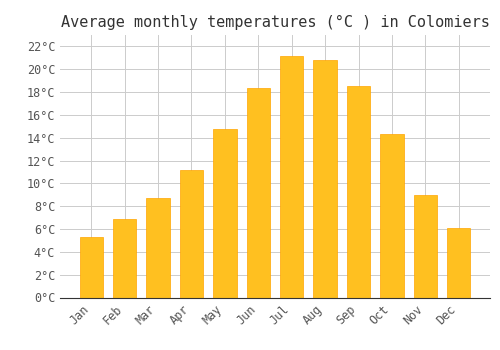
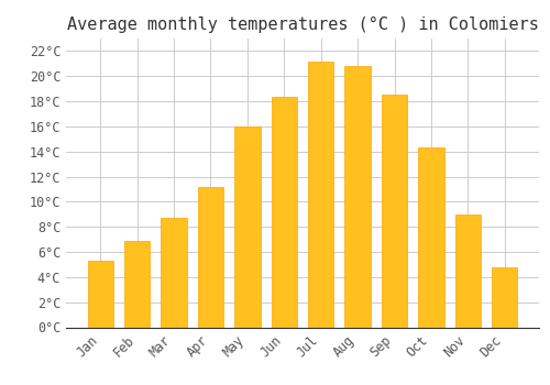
May: 14.8°C -> 16.0°C
Dec: 6.1°C -> 4.8°C
